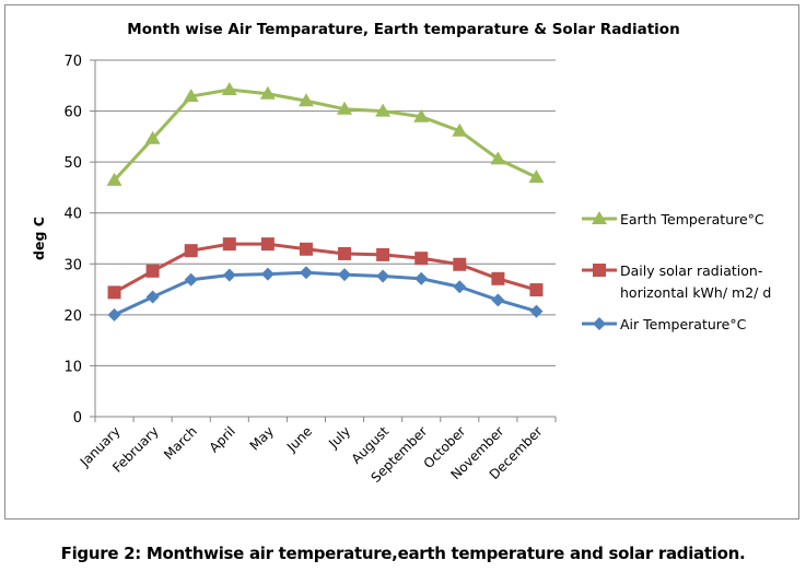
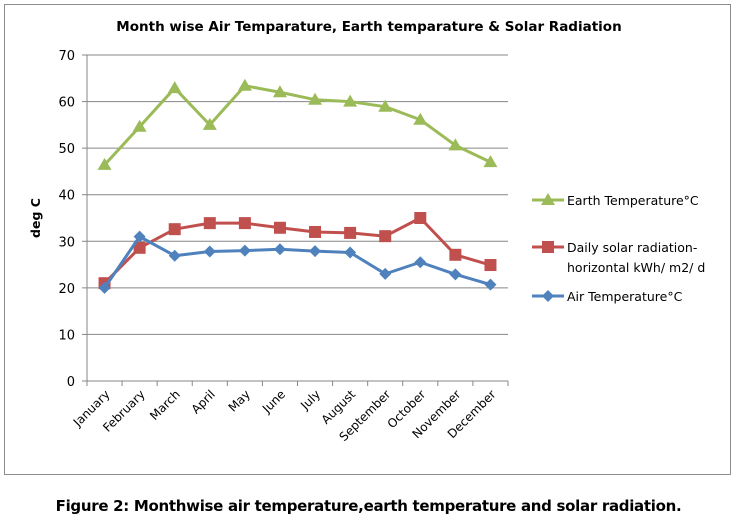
Daily solar radiation-horizontal kWh/ m2/ d/January: 24 -> 21
Air Temperature°C/February: 24 -> 31
Earth Temperature°C/April: 64 -> 55
Air Temperature°C/September: 27 -> 23
Daily solar radiation-horizontal kWh/ m2/ d/October: 30 -> 35
